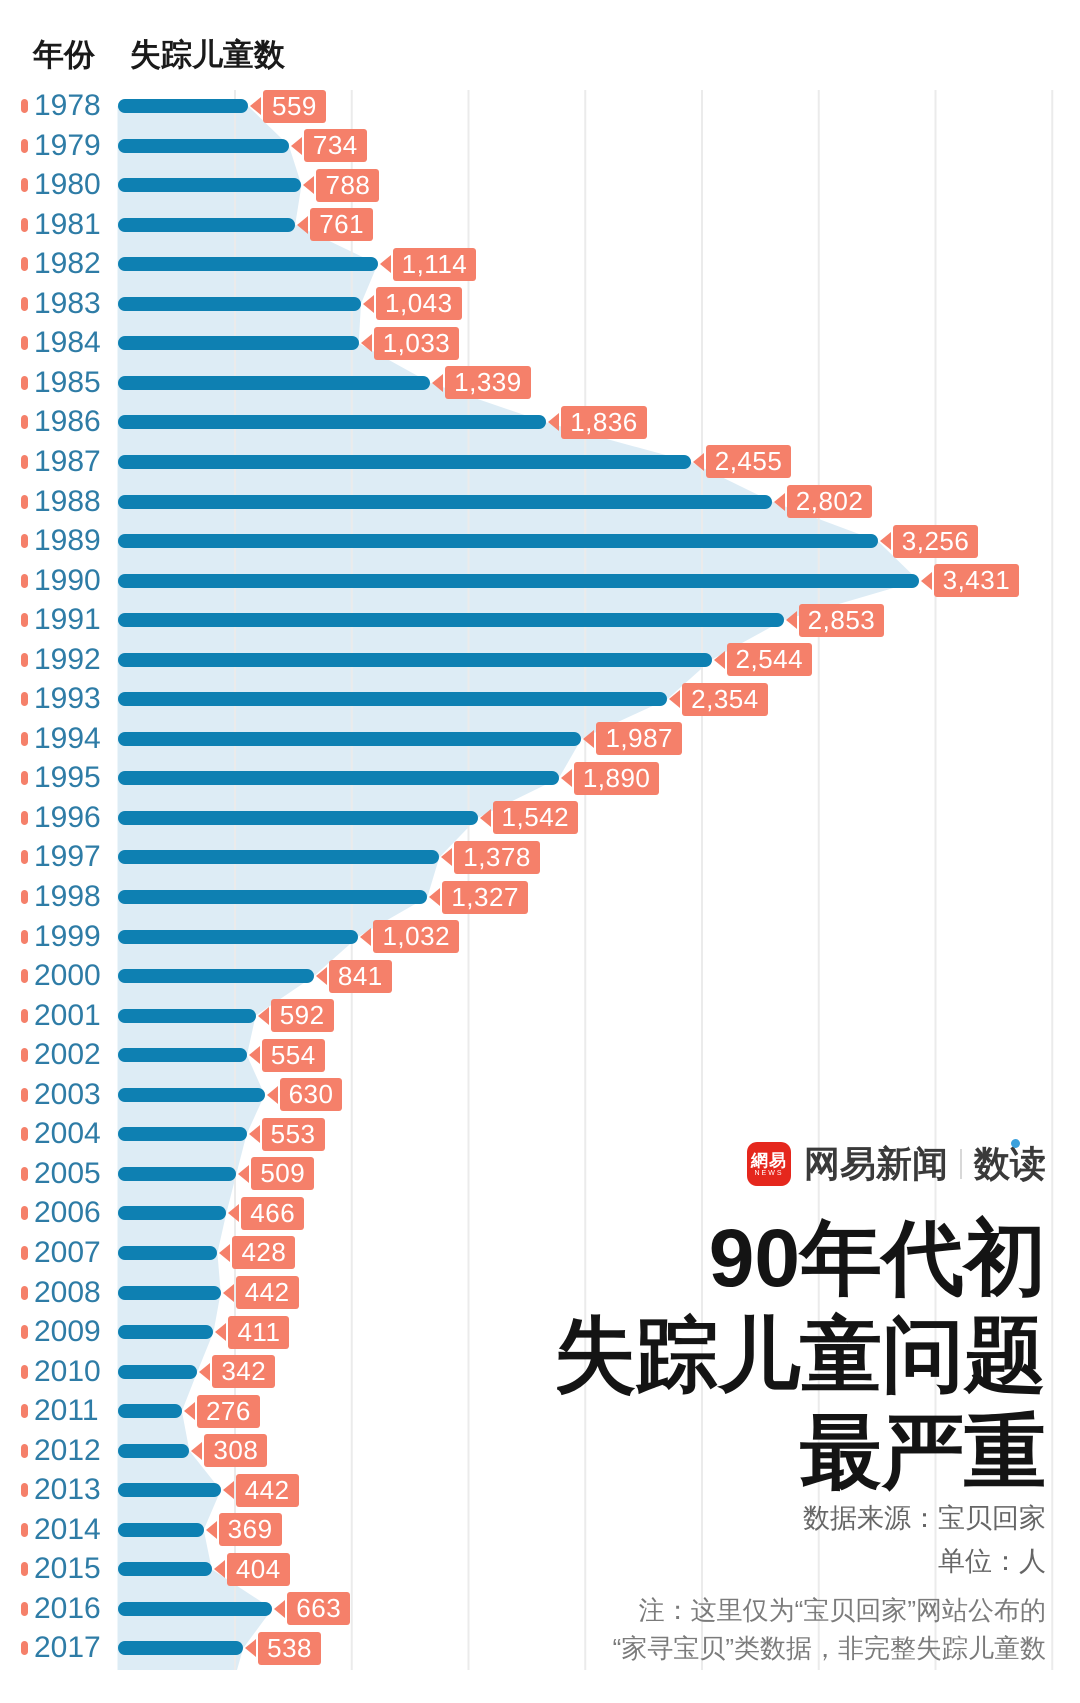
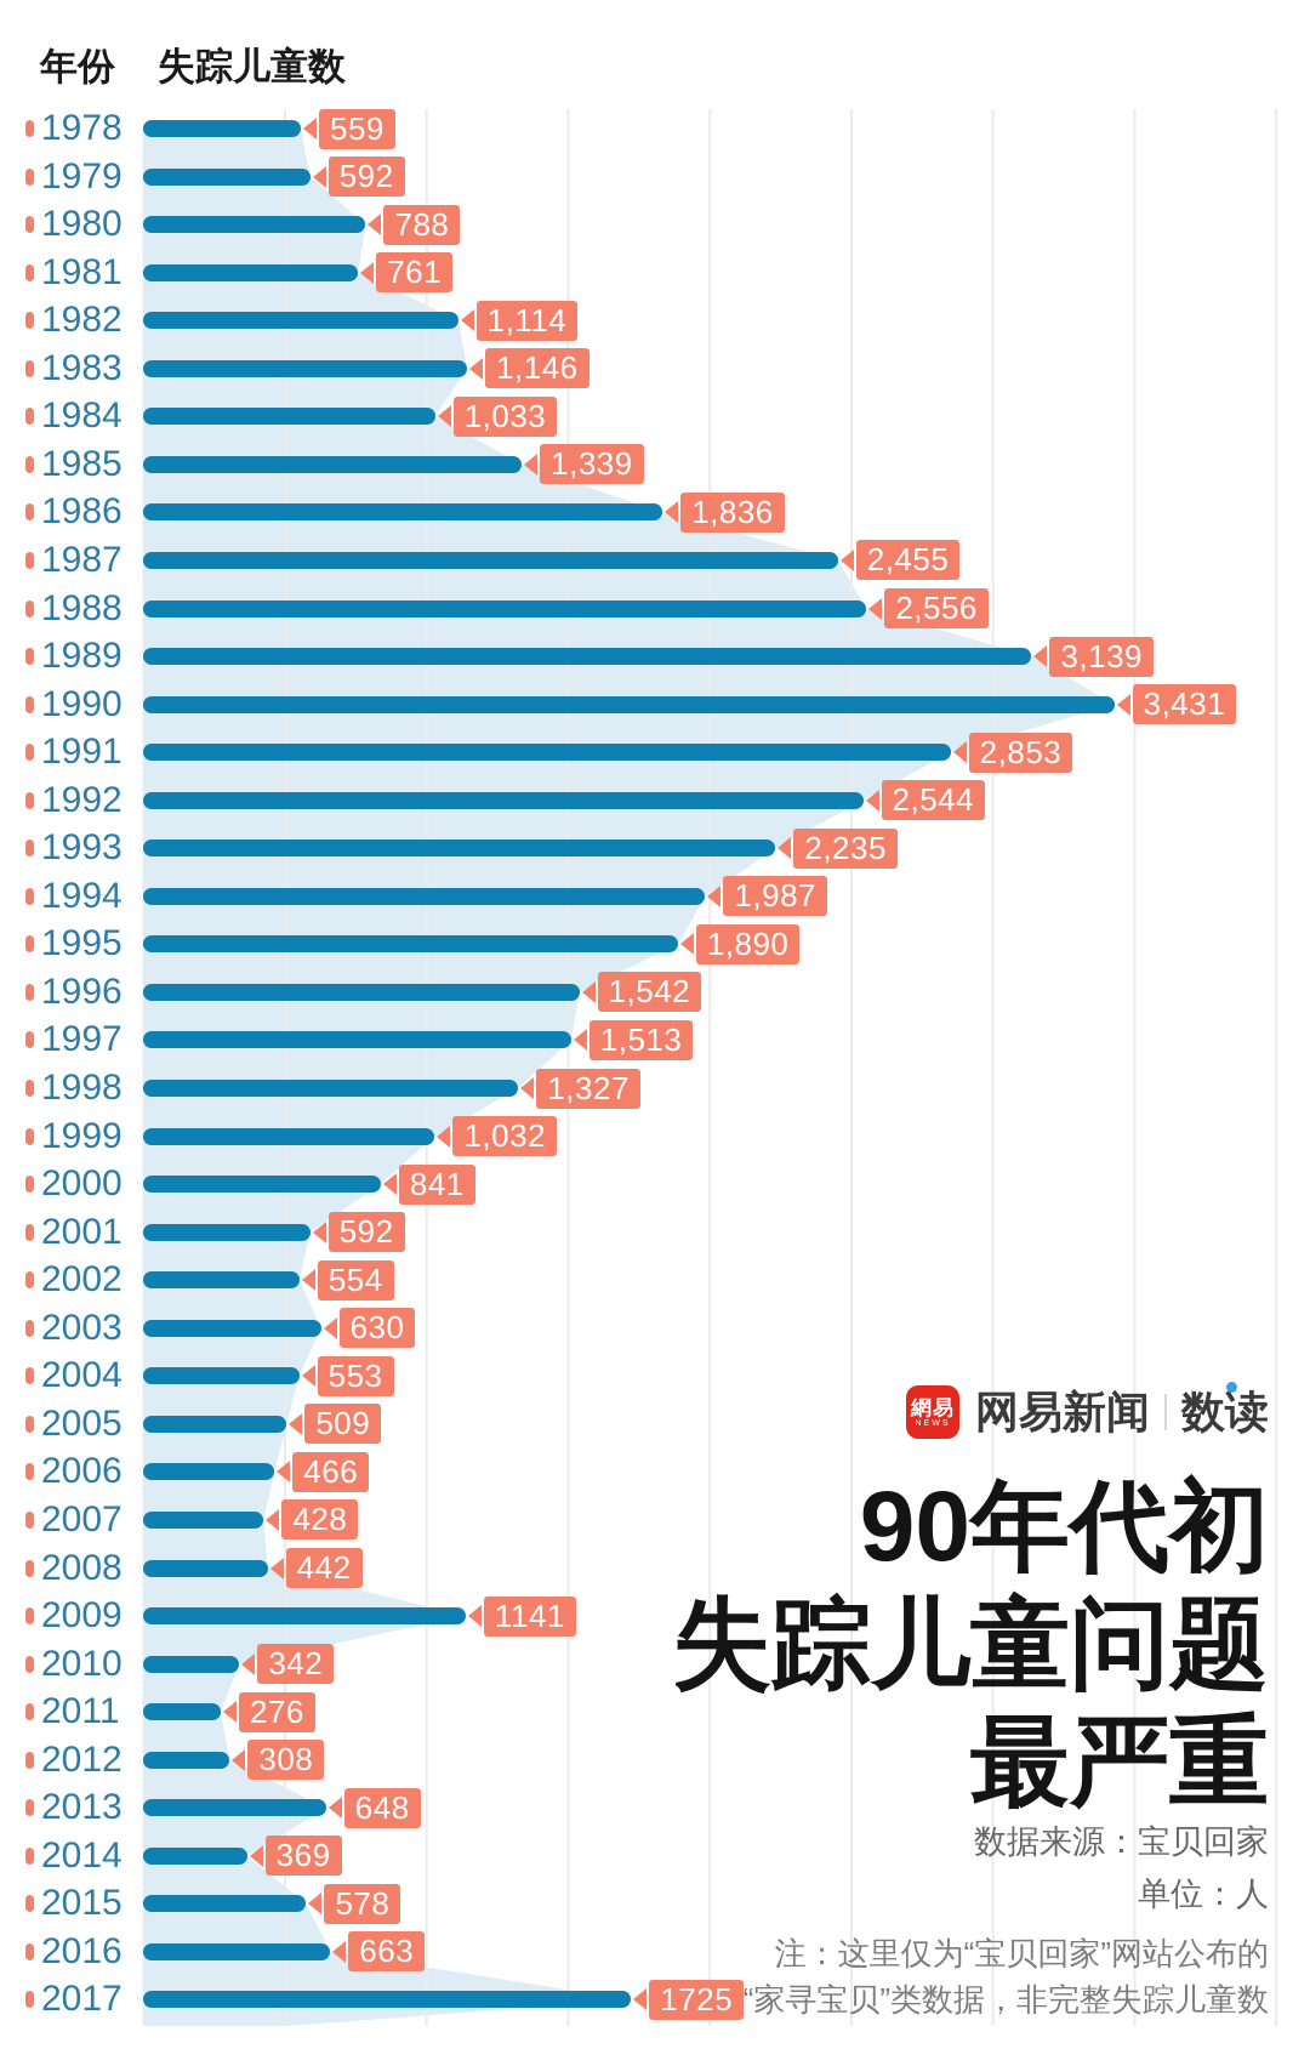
1979: 734 -> 592
1983: 1,043 -> 1,146
1988: 2,802 -> 2,556
1989: 3,256 -> 3,139
1993: 2,354 -> 2,235
1997: 1,378 -> 1,513
2009: 411 -> 1141
2013: 442 -> 648
2015: 404 -> 578
2017: 538 -> 1725
